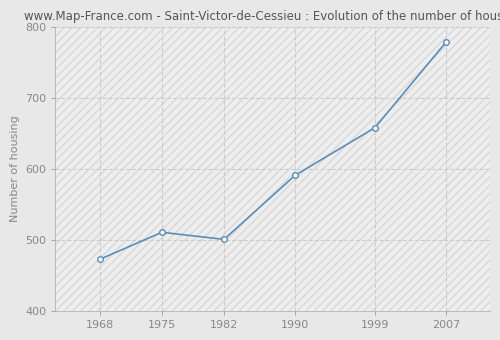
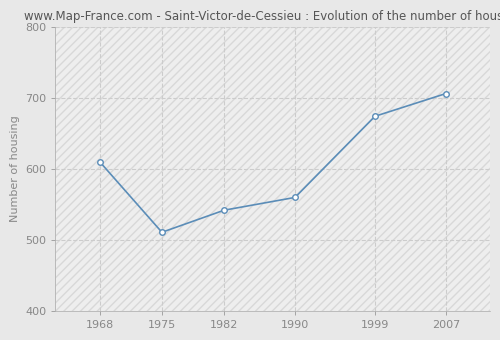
1968: 473 -> 610
1982: 501 -> 542
1990: 591 -> 560
1999: 658 -> 674
2007: 778 -> 706
